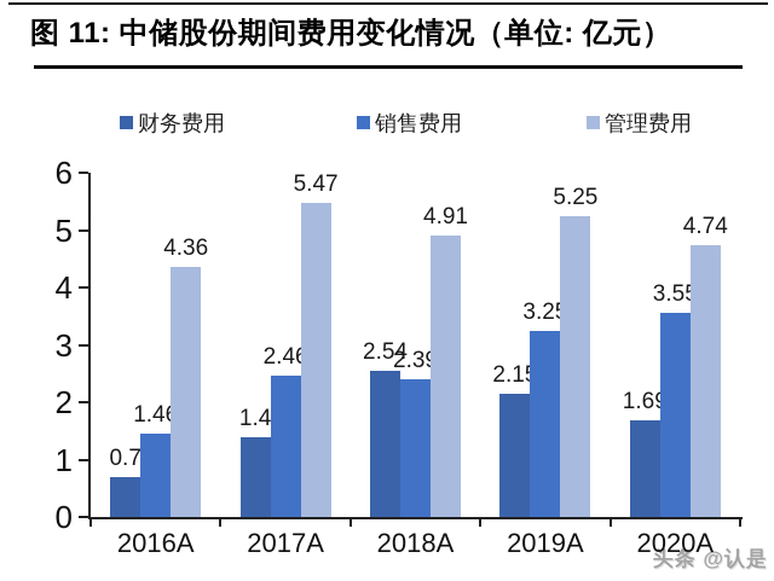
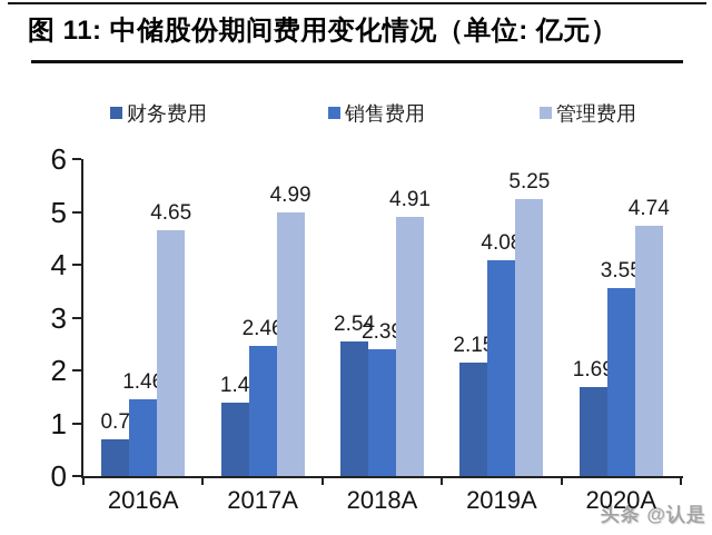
管理费用/2016A: 4.36 -> 4.65
管理费用/2017A: 5.47 -> 4.99
销售费用/2019A: 3.25 -> 4.08
